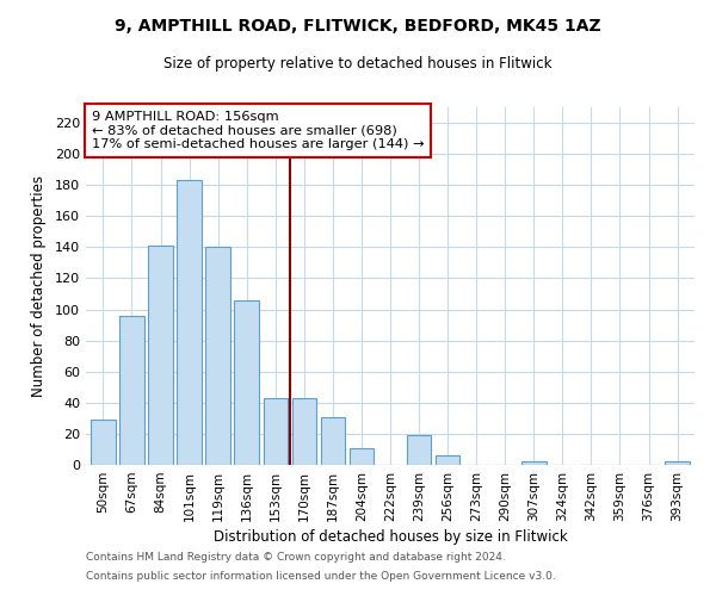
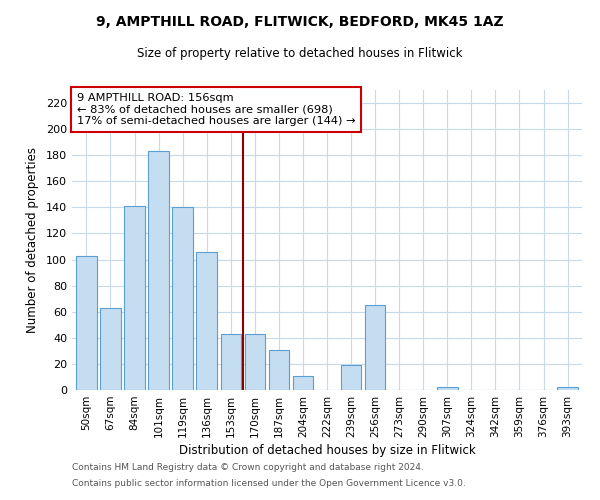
50sqm: 29 -> 103
67sqm: 96 -> 63
256sqm: 6 -> 65
